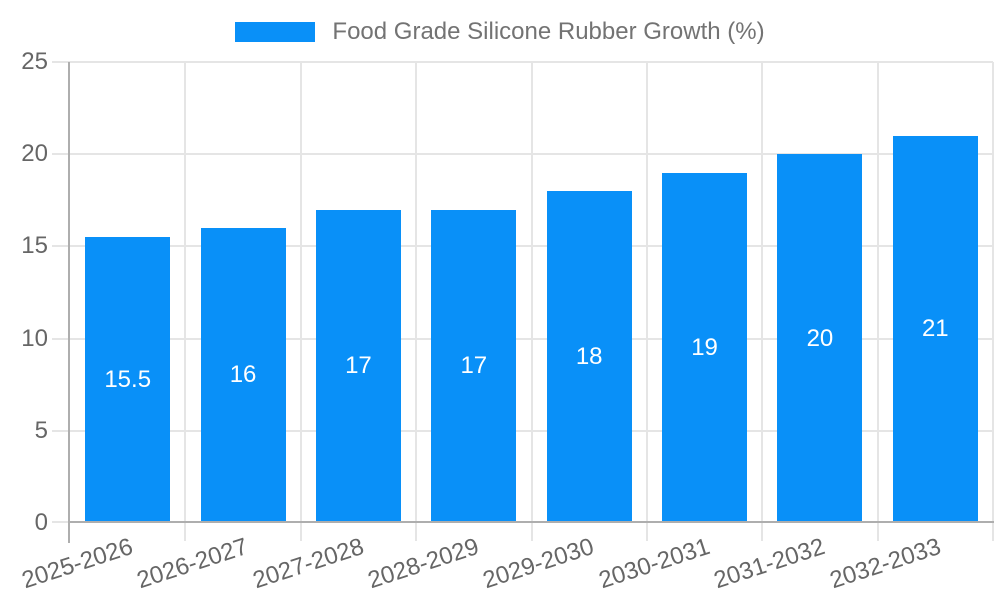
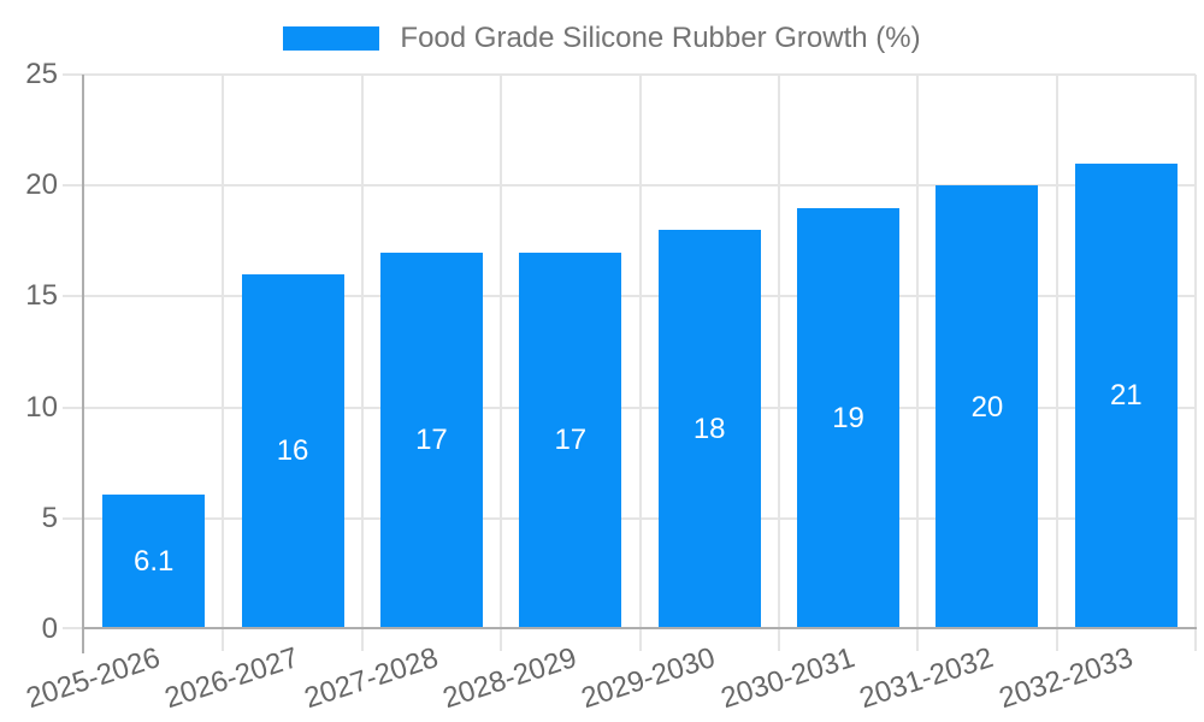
2025-2026: 15.5 -> 6.1
